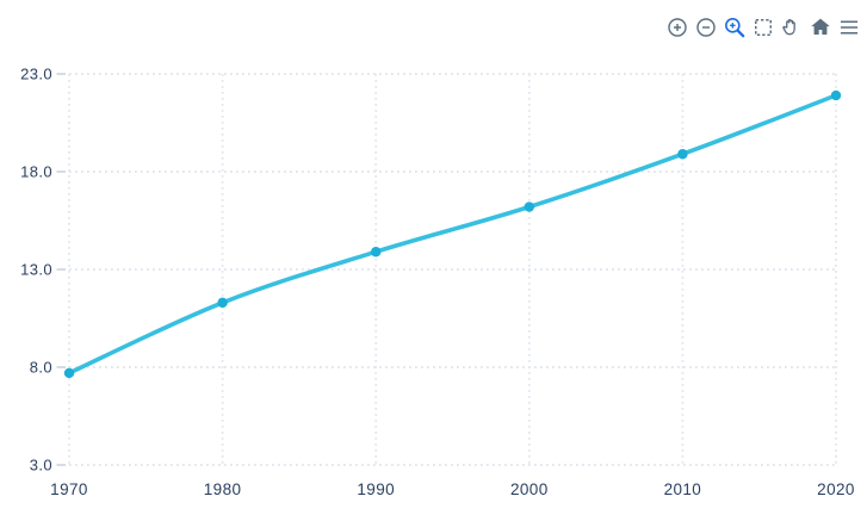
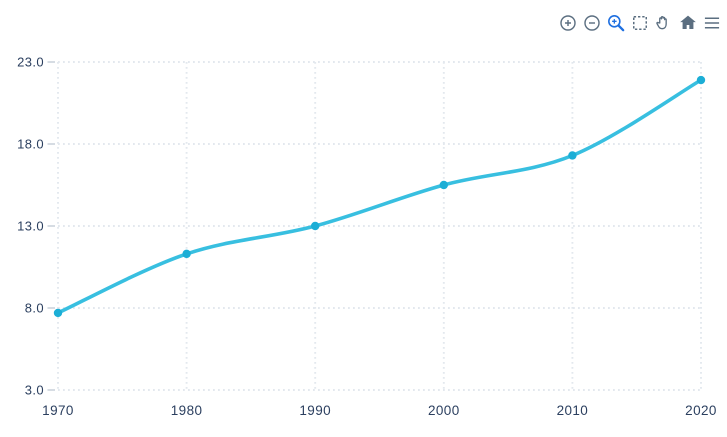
1990: 13.9 -> 13.0
2000: 16.2 -> 15.5
2010: 18.9 -> 17.3
